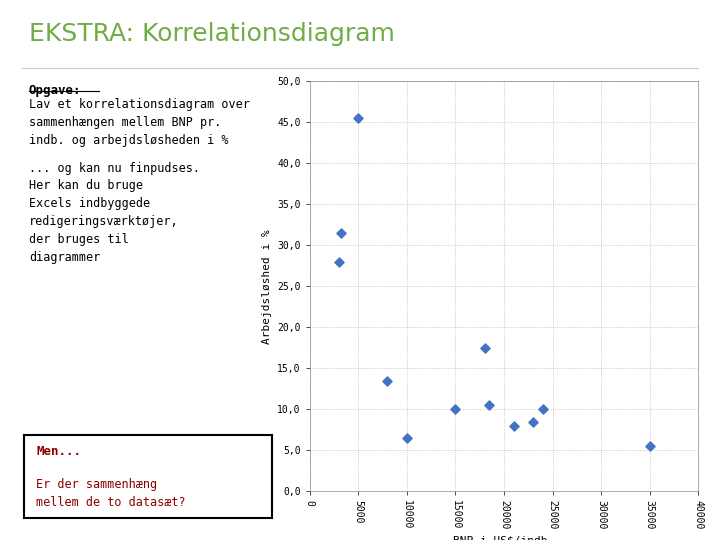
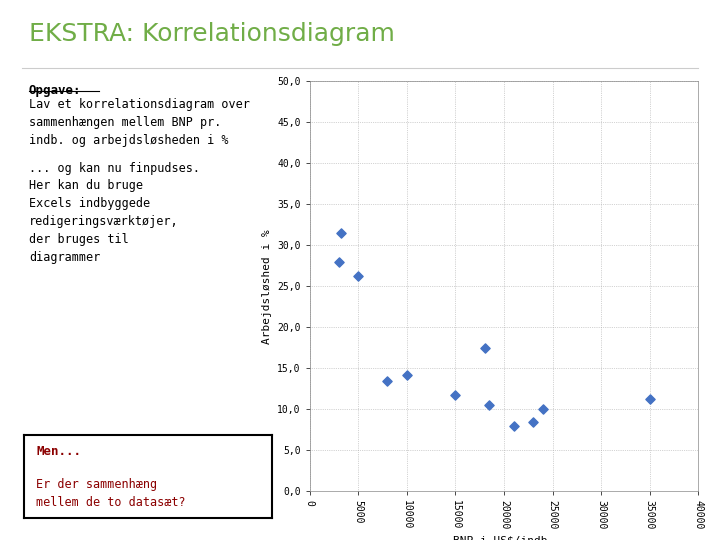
5000: 45,5 -> 26,2
10000: 6,5 -> 14,2
15000: 10,0 -> 11,8
35000: 5,5 -> 11,2
